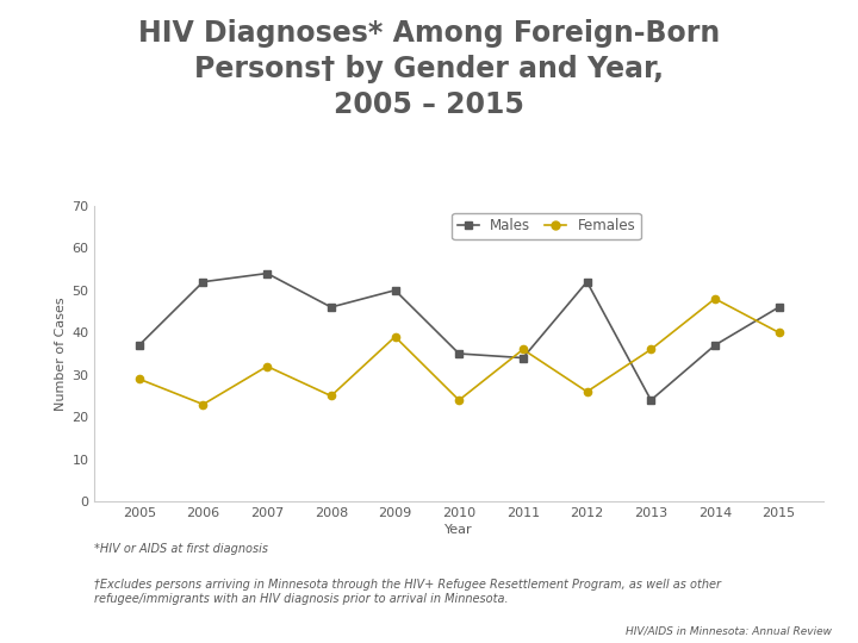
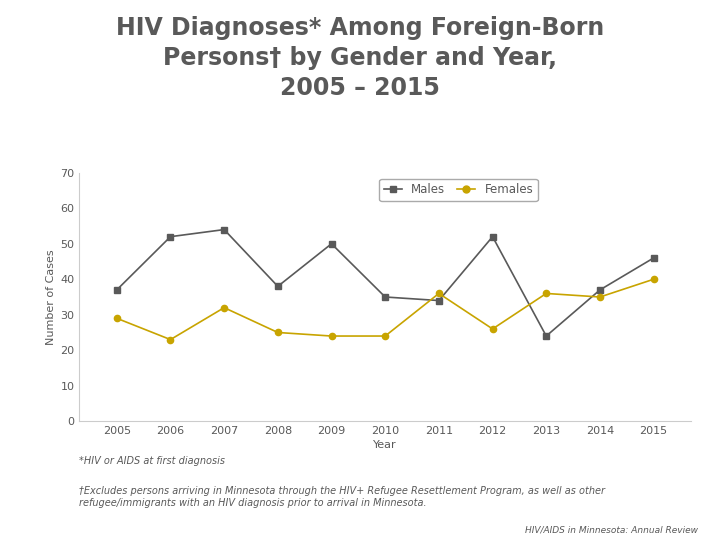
Males/2008: 46 -> 38
Females/2009: 39 -> 24
Females/2014: 48 -> 35
